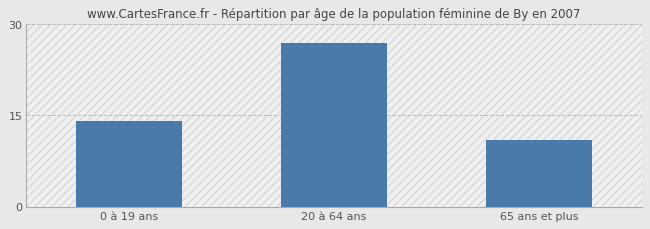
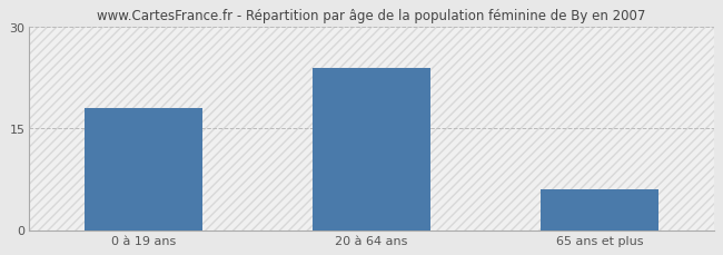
0 à 19 ans: 14 -> 18
20 à 64 ans: 27 -> 24
65 ans et plus: 11 -> 6
